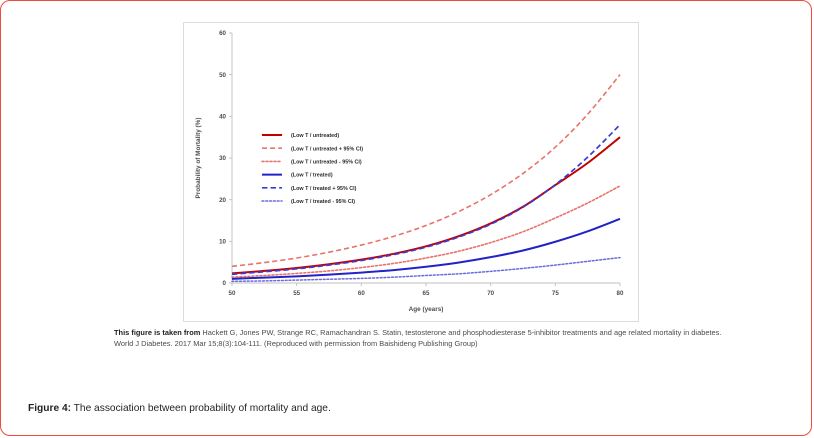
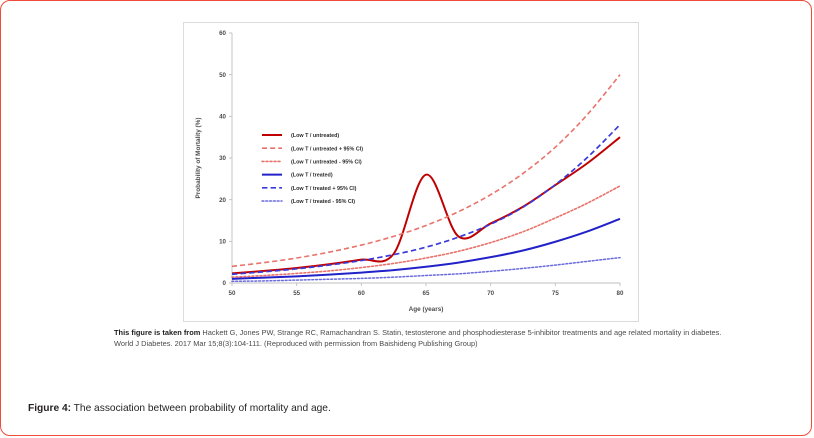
(Low T / untreated)/65: 9 -> 26
